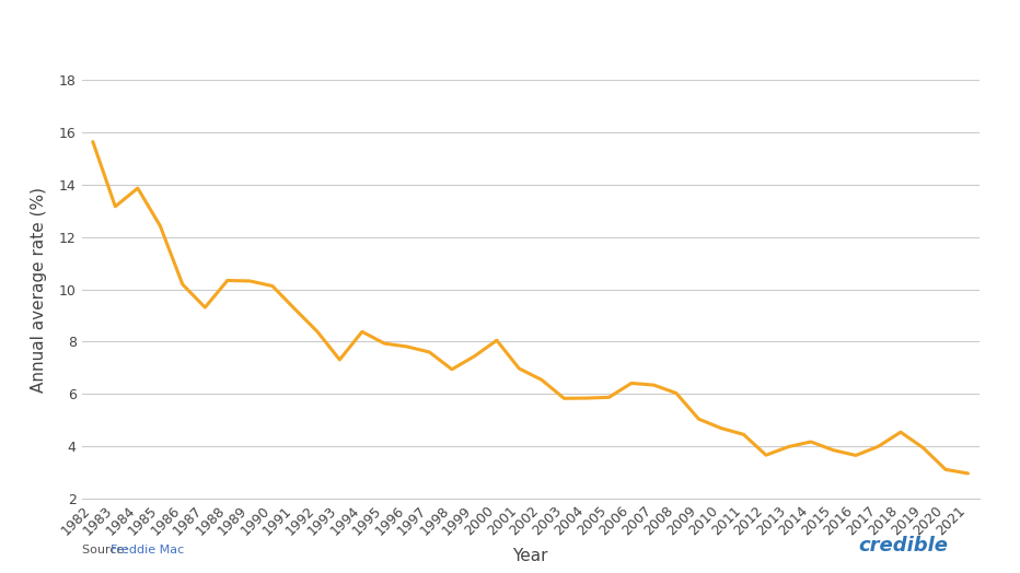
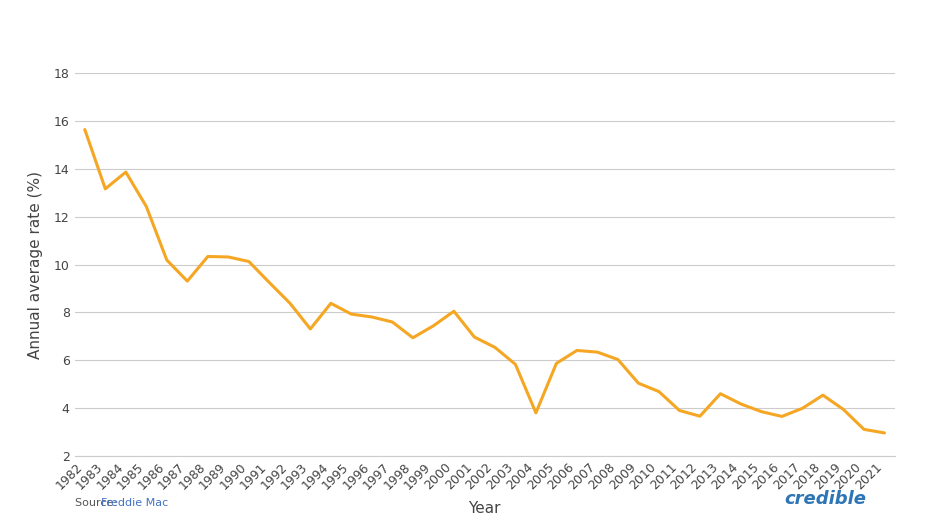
2004: 5.84 -> 3.80
2011: 4.45 -> 3.90
2013: 3.98 -> 4.60
